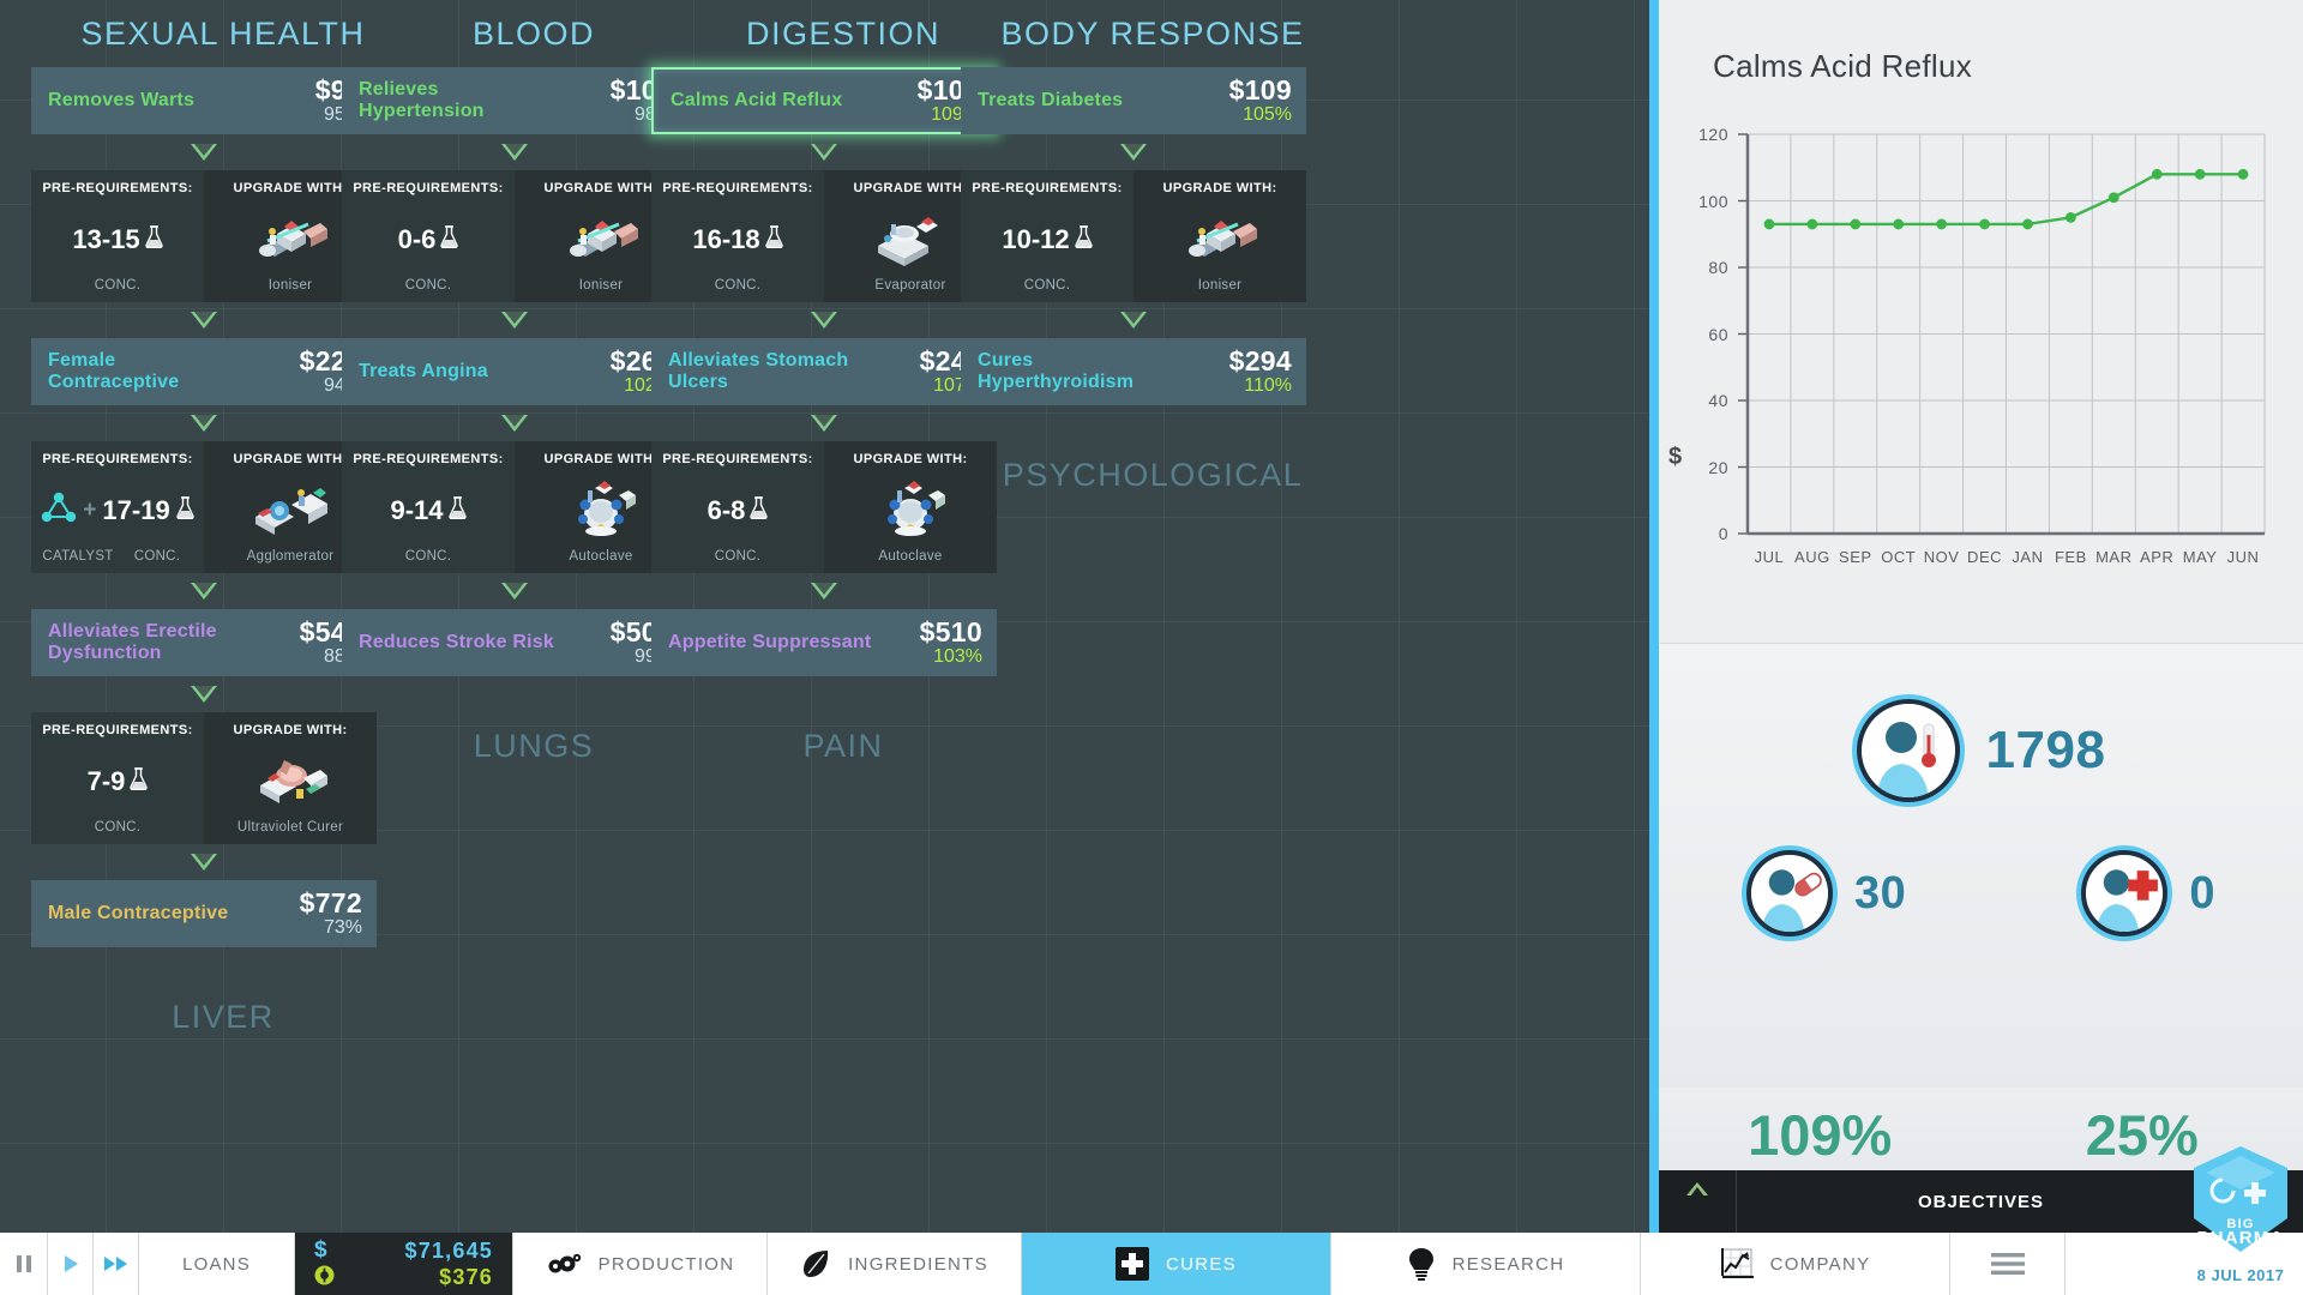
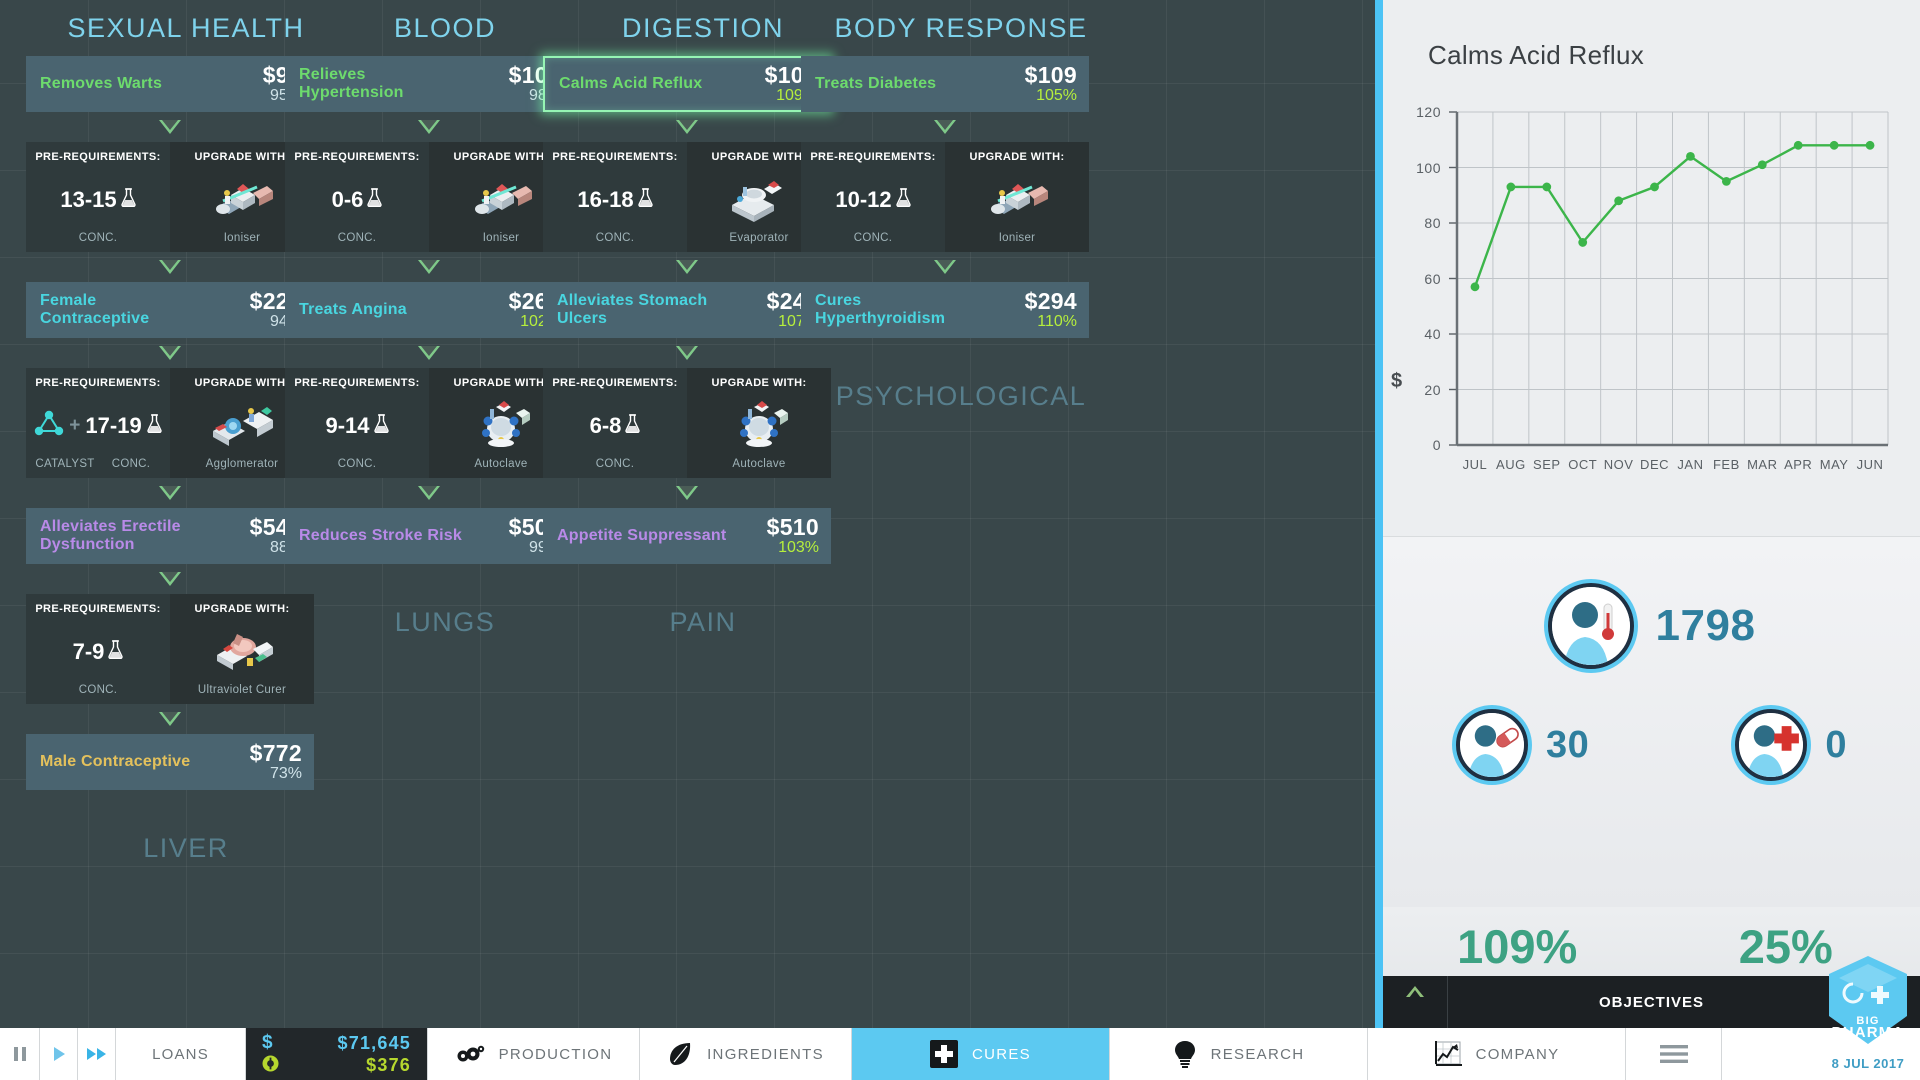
JUL: 93 -> 57
OCT: 93 -> 73
NOV: 93 -> 88
JAN: 93 -> 104
